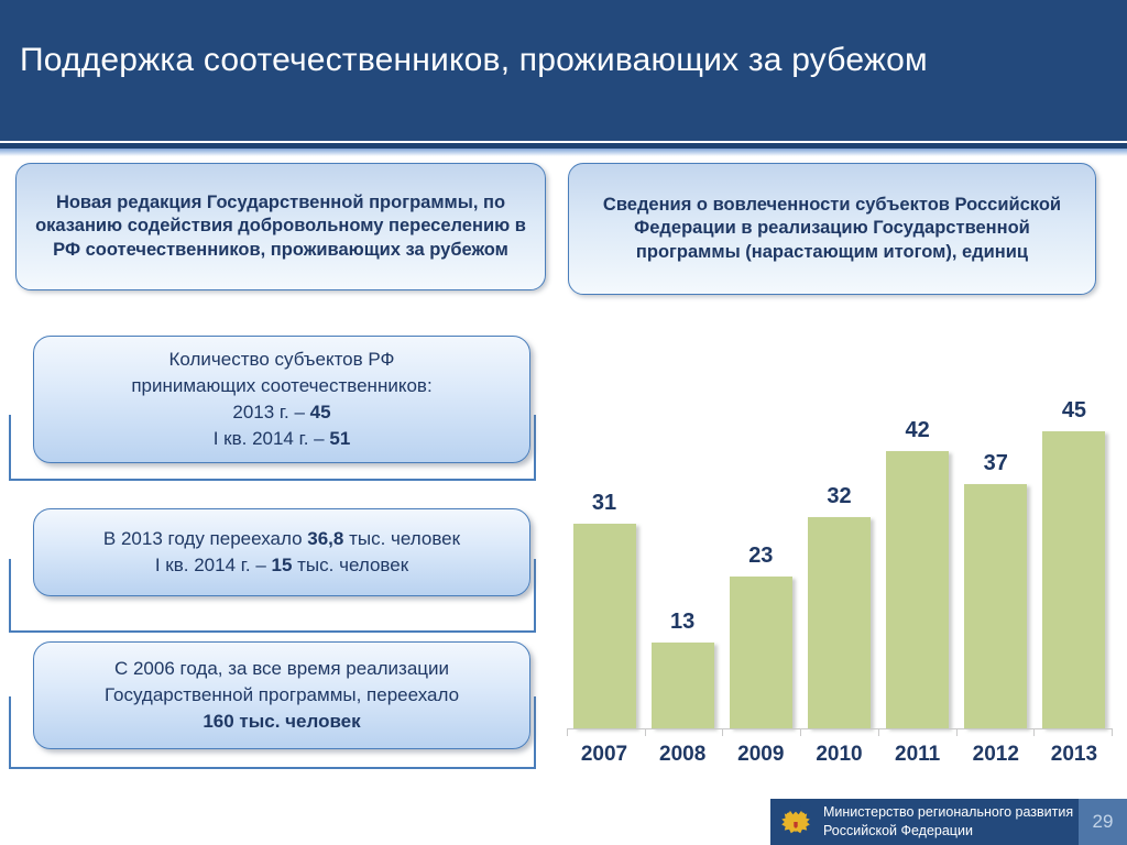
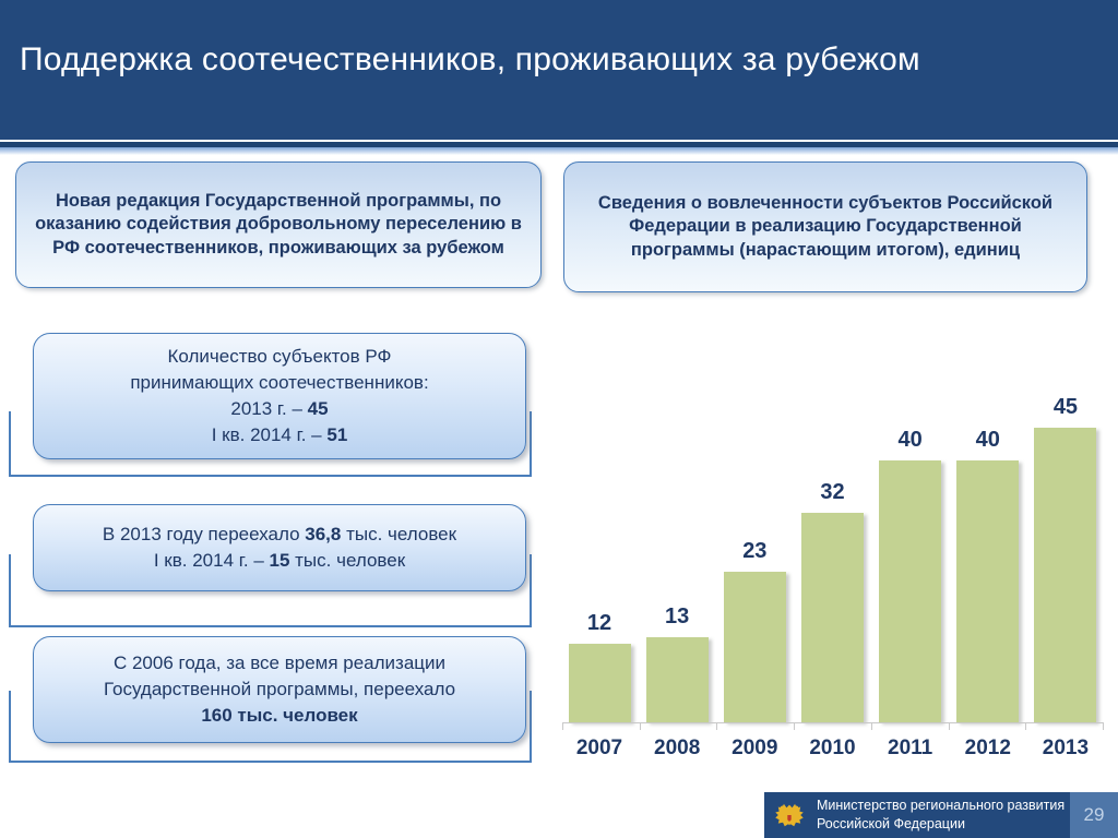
2007: 31 -> 12
2011: 42 -> 40
2012: 37 -> 40
